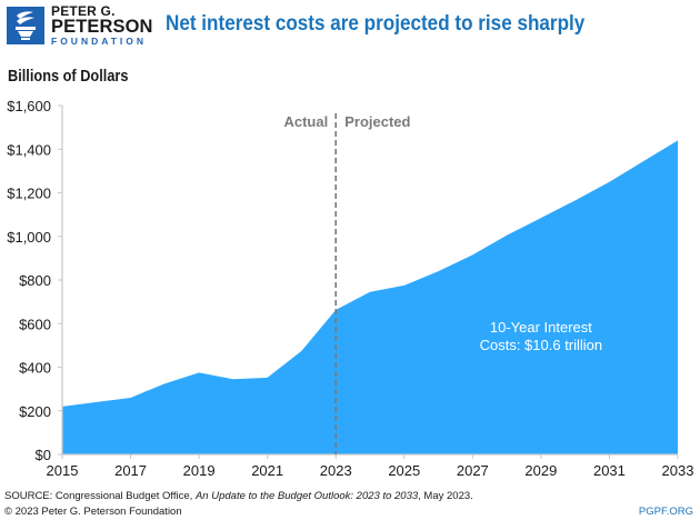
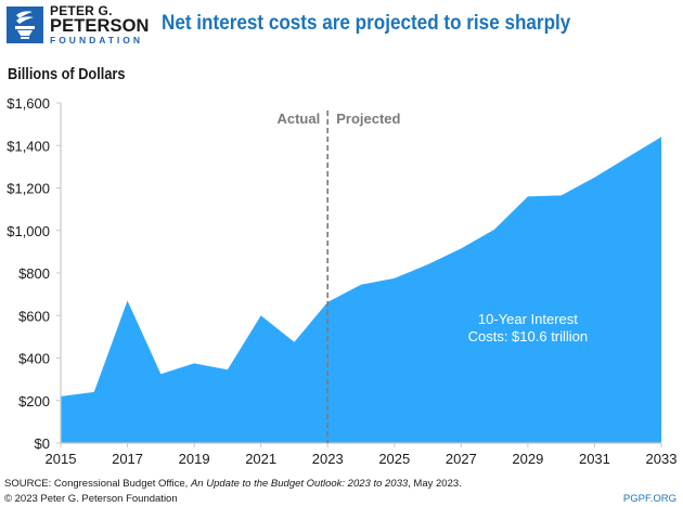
2017: $260 -> $670
2021: $350 -> $600
2029: $1080 -> $1160
